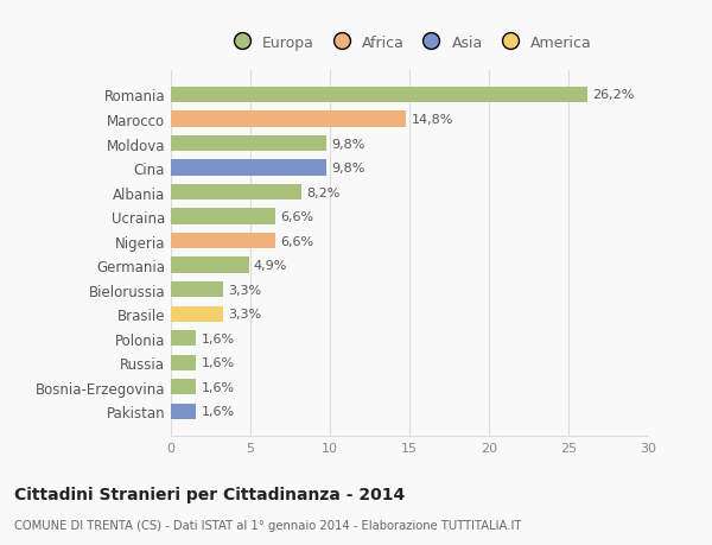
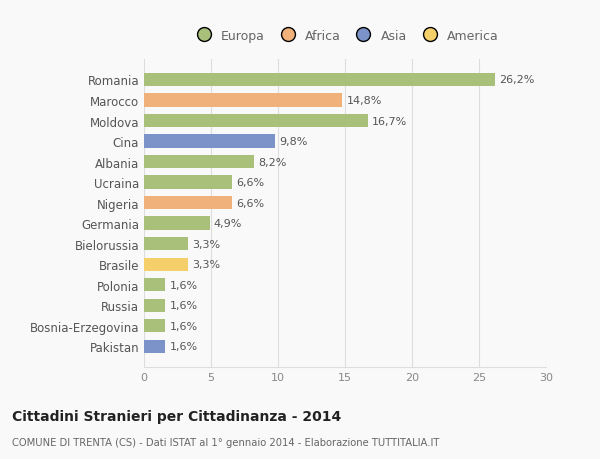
Moldova: 9,8% -> 16,7%
